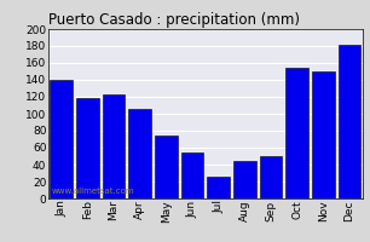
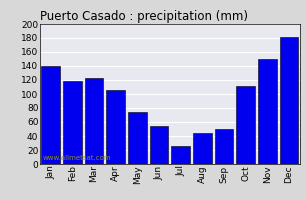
Oct: 154 -> 111
